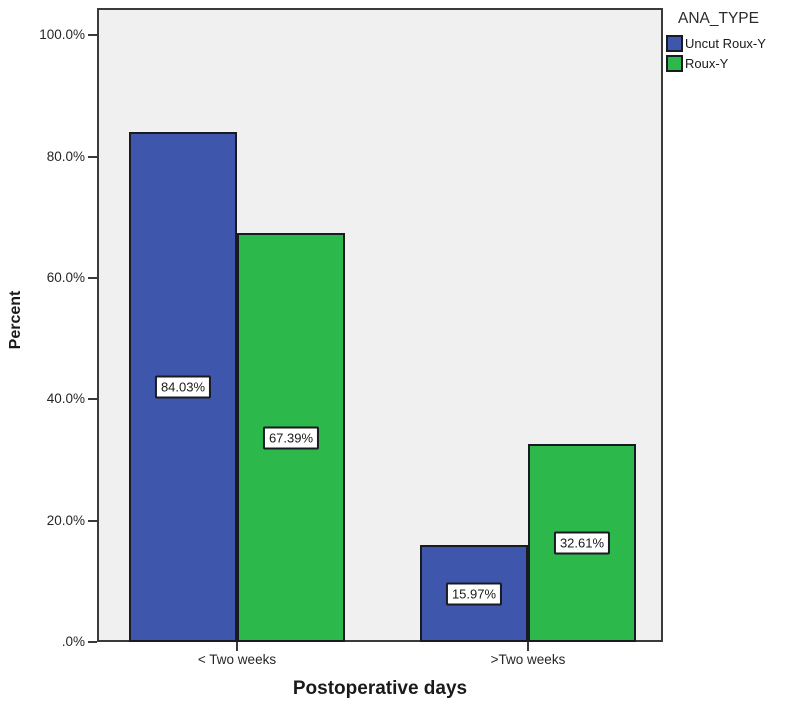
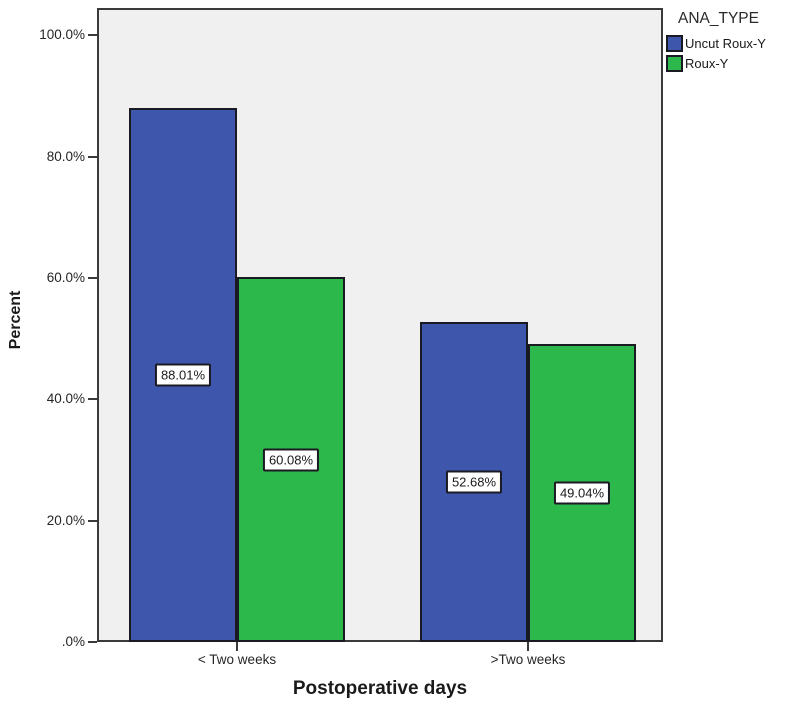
Uncut Roux-Y/< Two weeks: 84.03% -> 88.01%
Roux-Y/< Two weeks: 67.39% -> 60.08%
Uncut Roux-Y/>Two weeks: 15.97% -> 52.68%
Roux-Y/>Two weeks: 32.61% -> 49.04%
